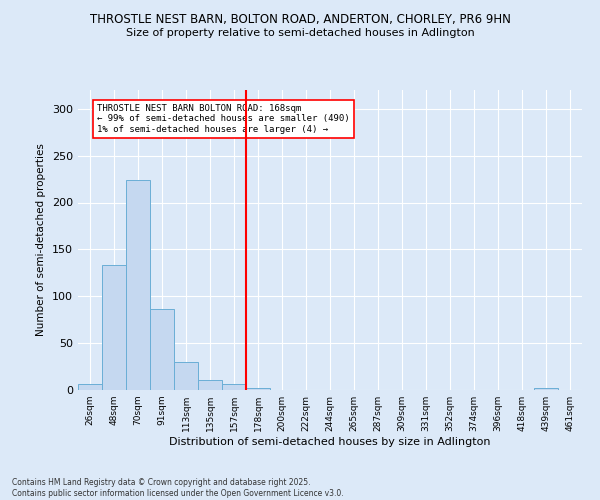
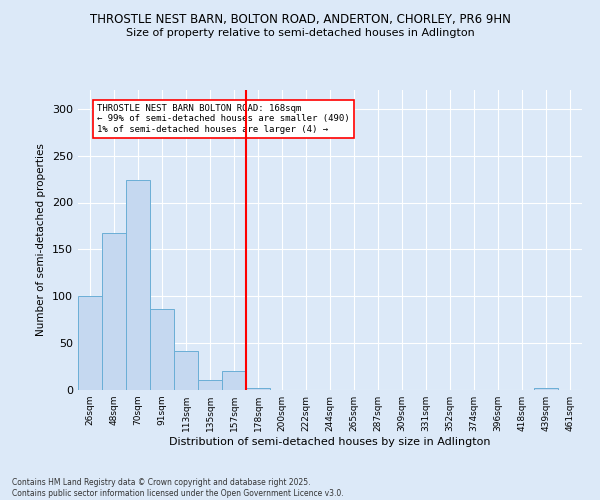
26sqm: 6 -> 100
48sqm: 133 -> 168
113sqm: 30 -> 42
157sqm: 6 -> 20
